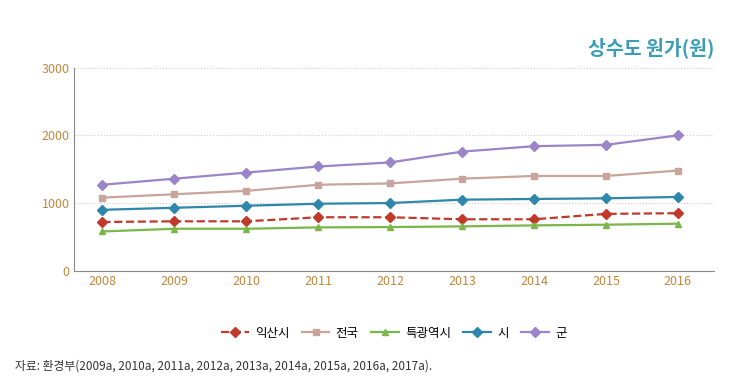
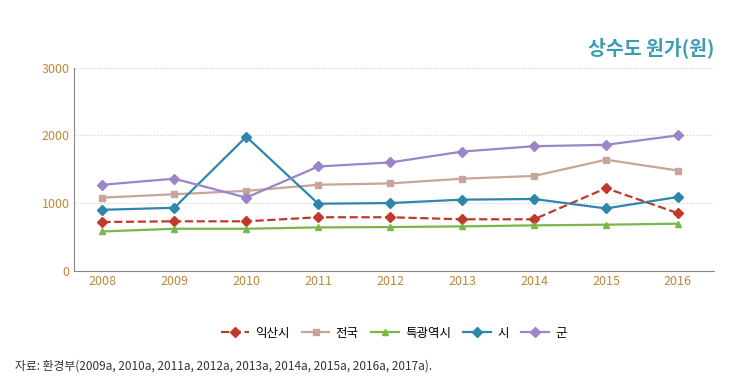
시/2010: 960 -> 1980
군/2010: 1450 -> 1080
익산시/2015: 840 -> 1220
전국/2015: 1400 -> 1640
시/2015: 1070 -> 920
